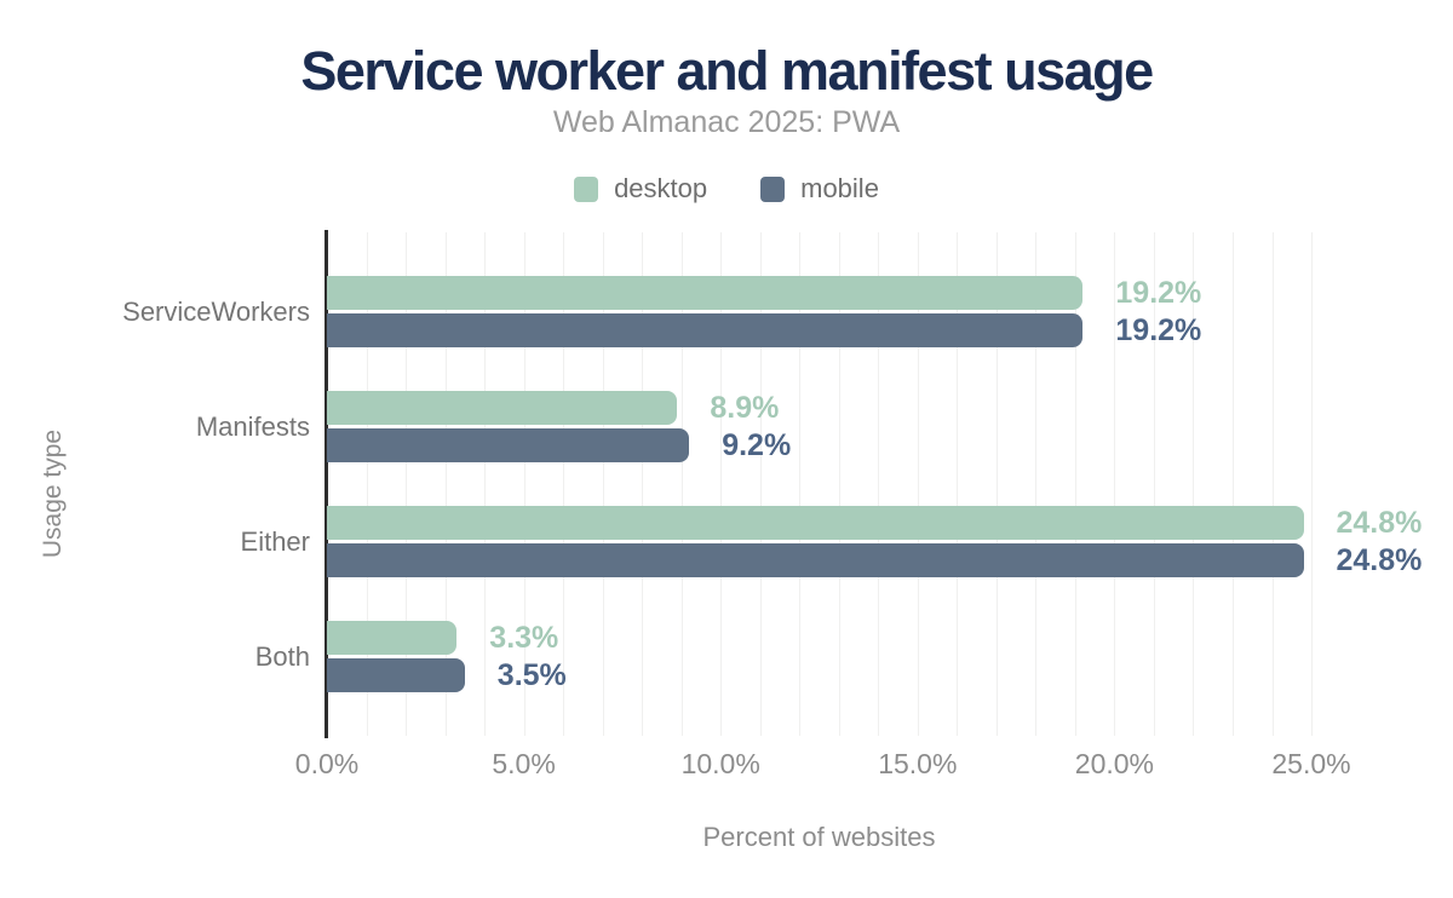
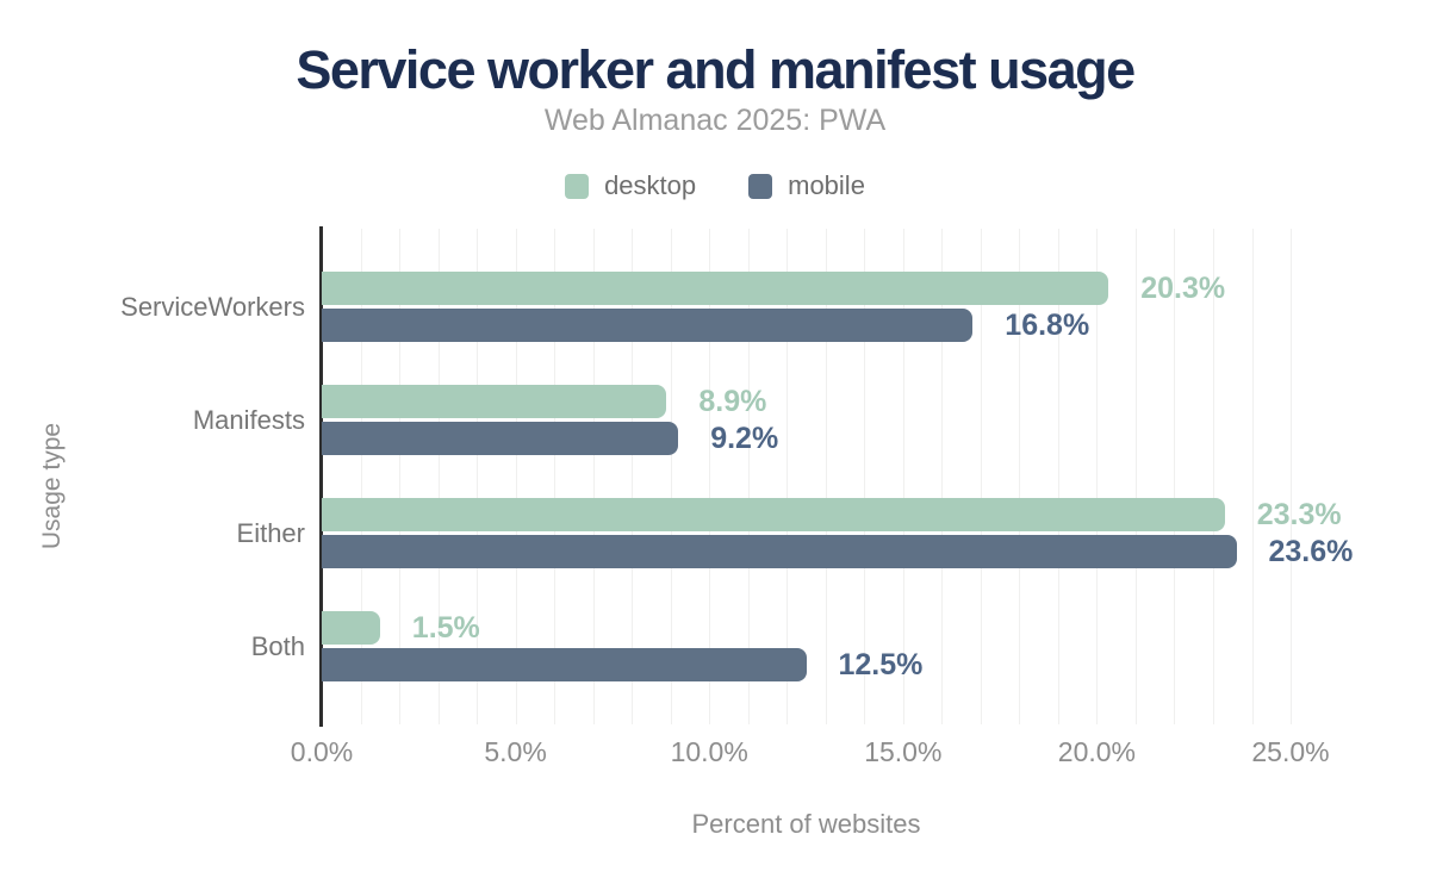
desktop/ServiceWorkers: 19.2% -> 20.3%
mobile/ServiceWorkers: 19.2% -> 16.8%
desktop/Either: 24.8% -> 23.3%
mobile/Either: 24.8% -> 23.6%
desktop/Both: 3.3% -> 1.5%
mobile/Both: 3.5% -> 12.5%
